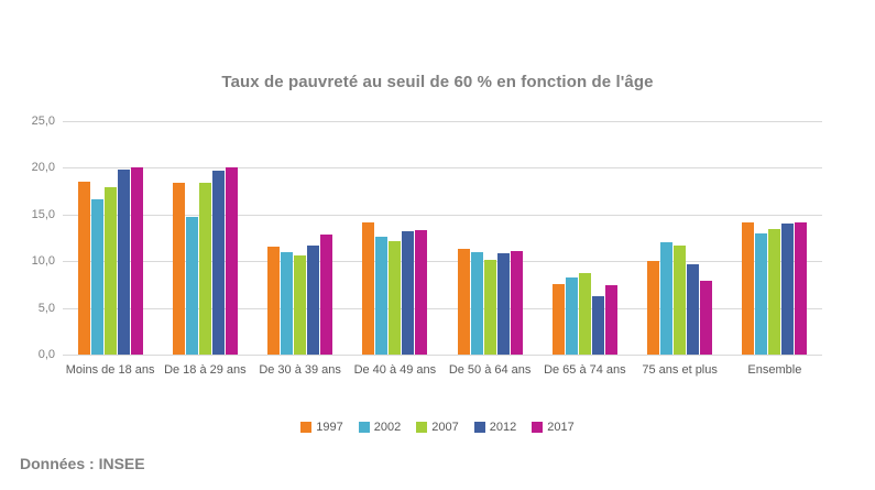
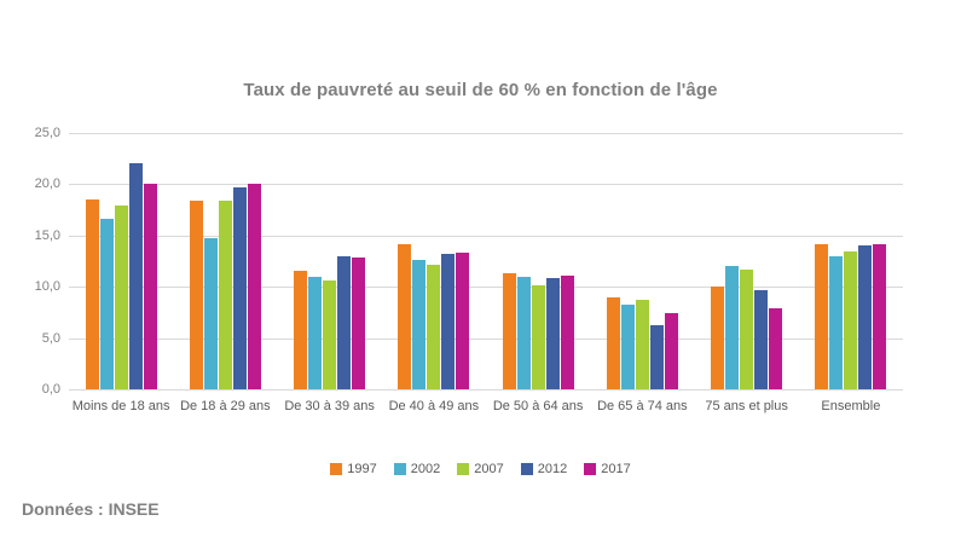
2012/Moins de 18 ans: 20 -> 22
2012/De 30 à 39 ans: 12 -> 13
1997/De 65 à 74 ans: 8 -> 9
